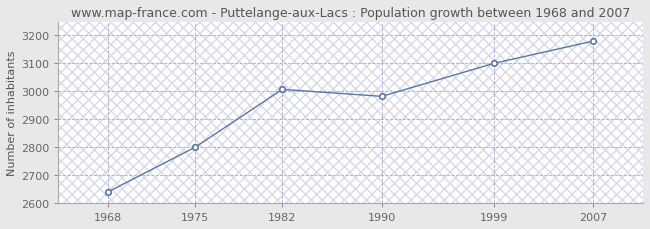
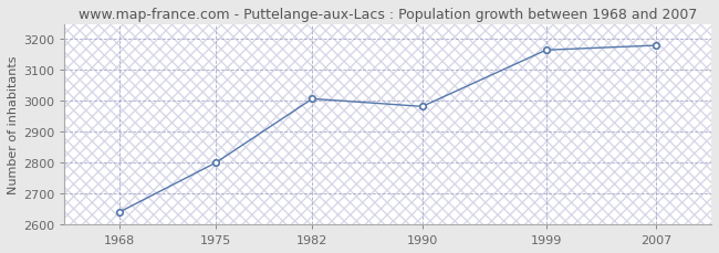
1999: 3100 -> 3165
